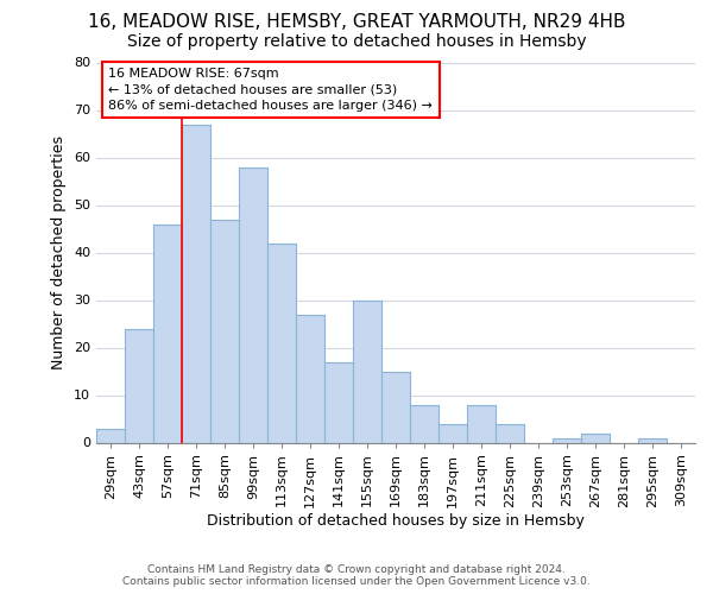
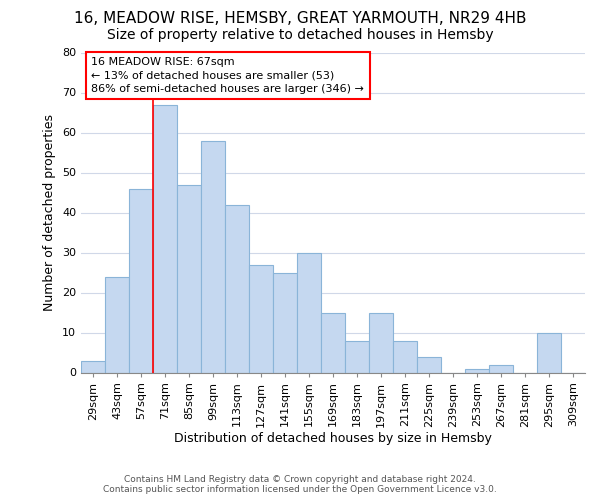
141sqm: 17 -> 25
197sqm: 4 -> 15
295sqm: 1 -> 10
